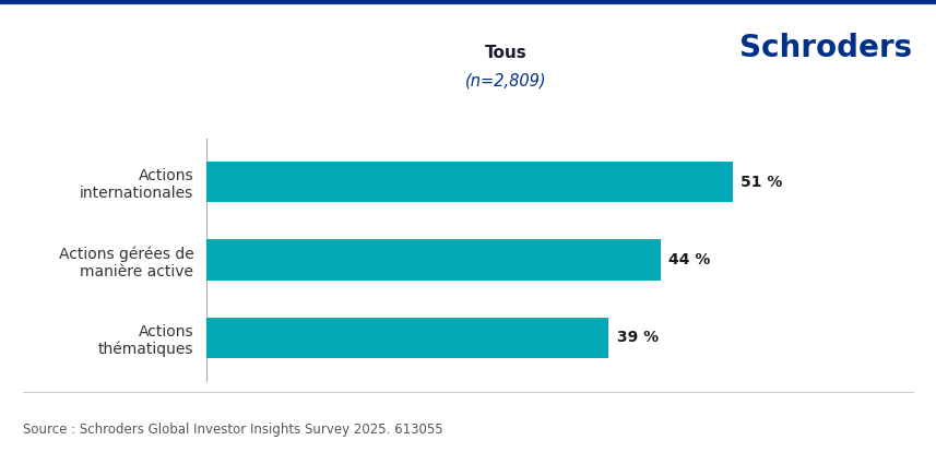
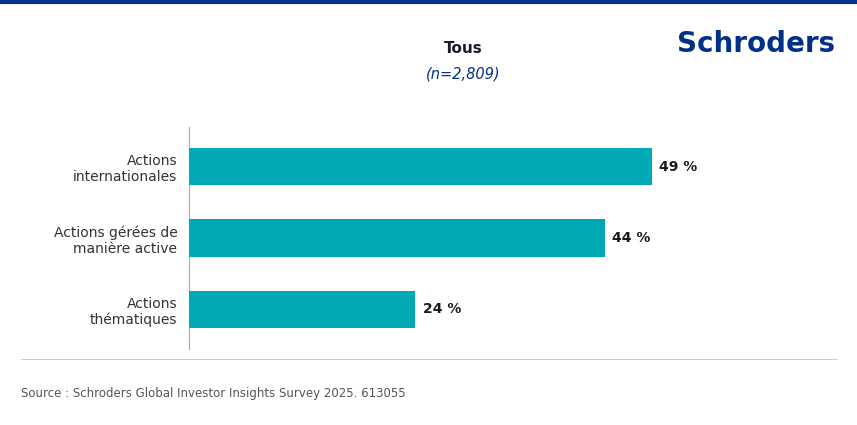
Actions internationales: 51 -> 49
Actions thématiques: 39 -> 24
